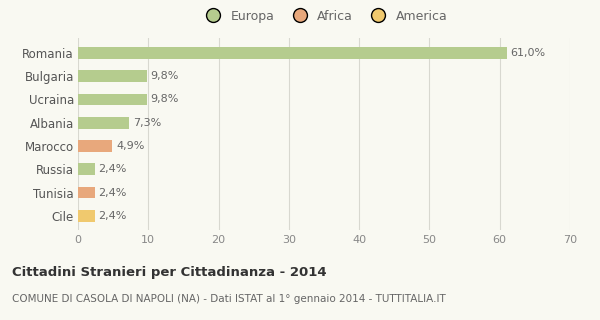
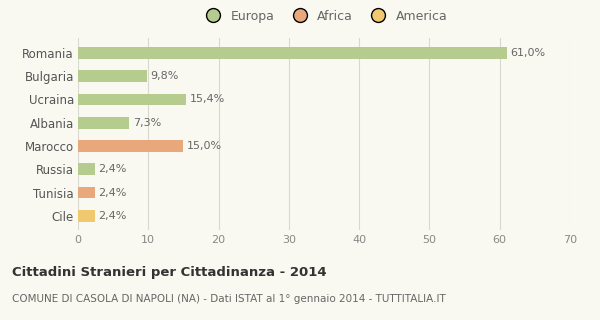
Ucraina: 9,8% -> 15,4%
Marocco: 4,9% -> 15,0%
